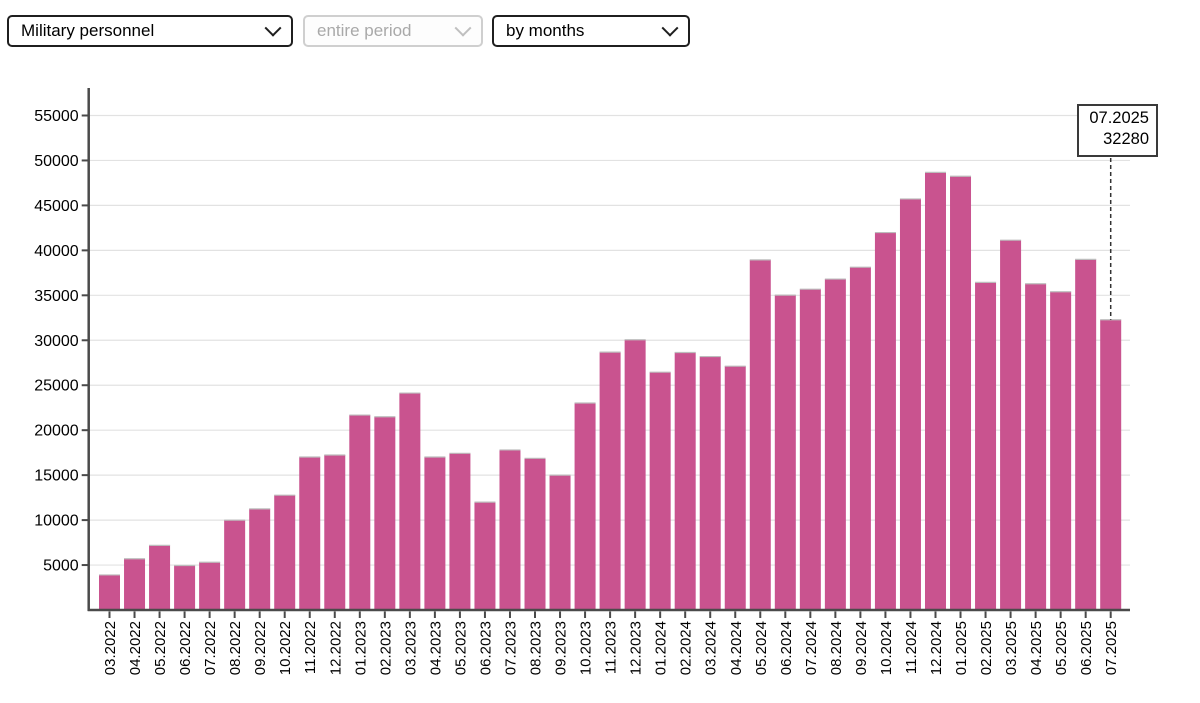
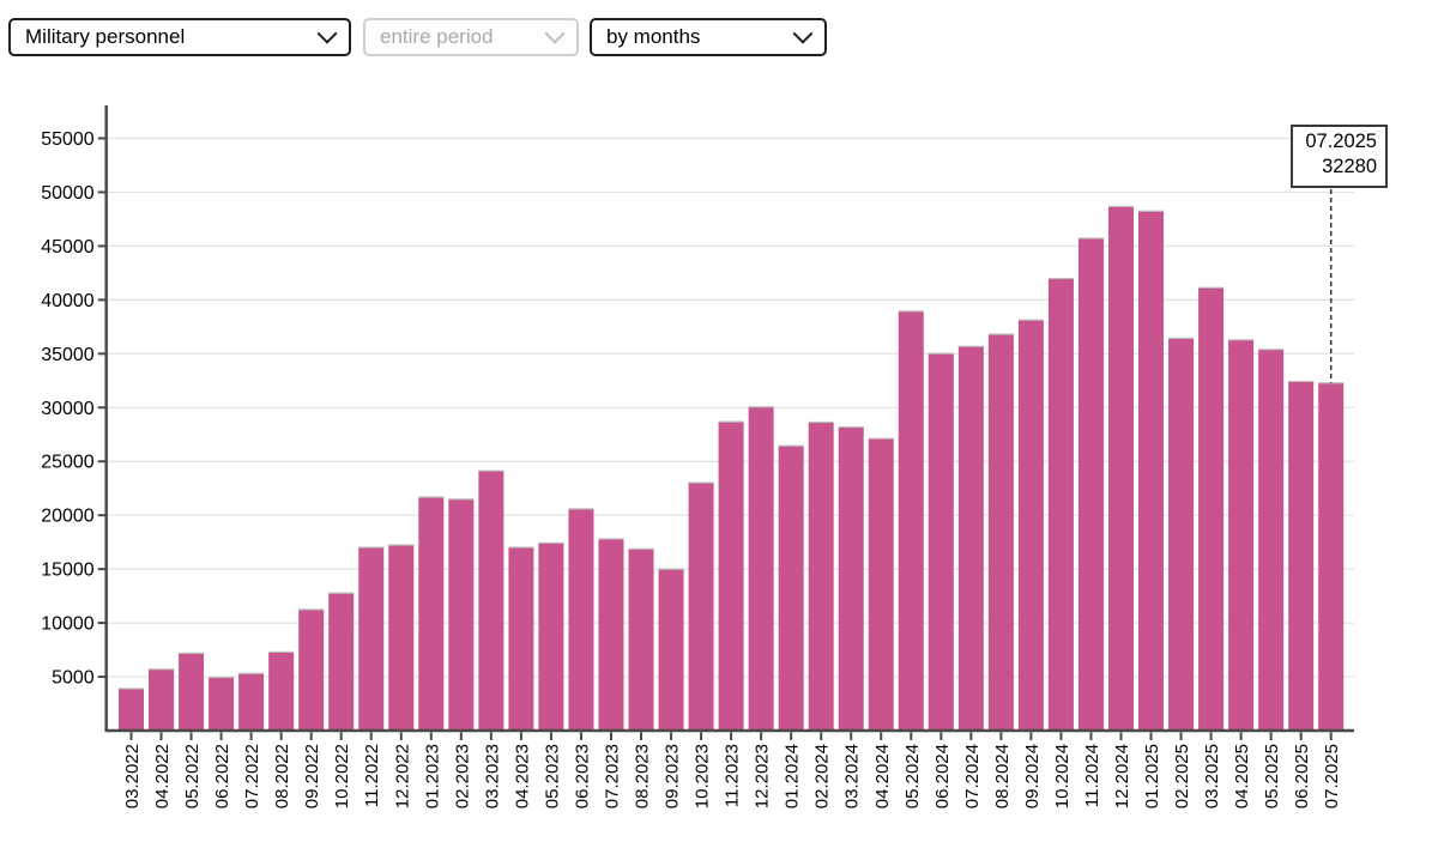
08.2022: 10000 -> 7000
06.2023: 12000 -> 21000
06.2025: 39000 -> 32000
